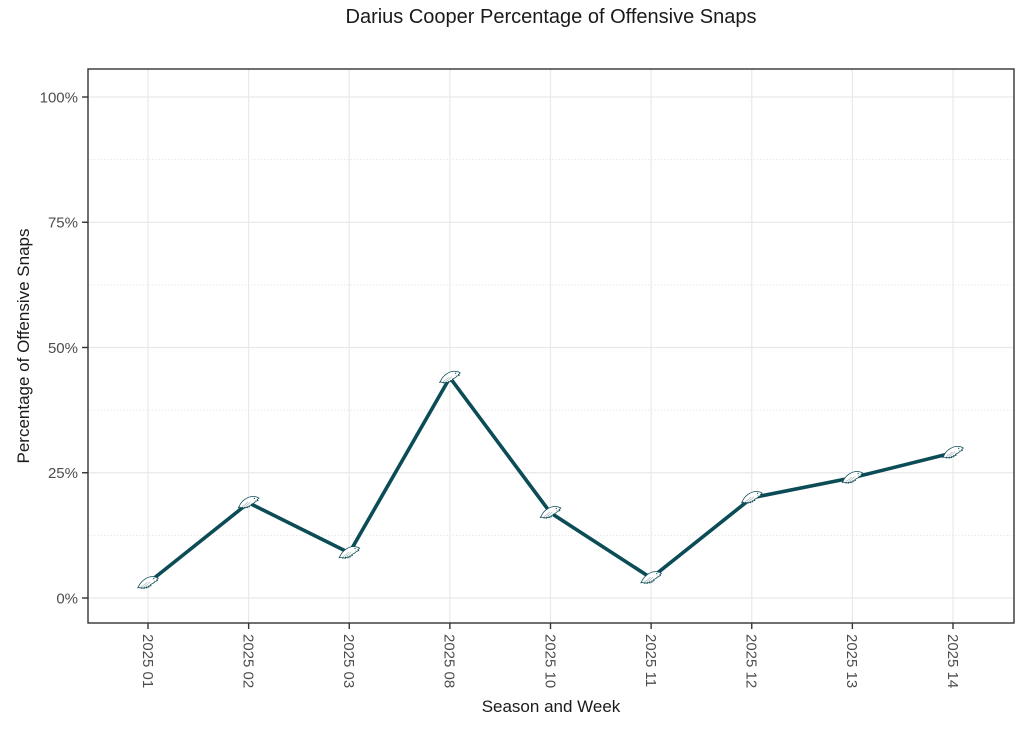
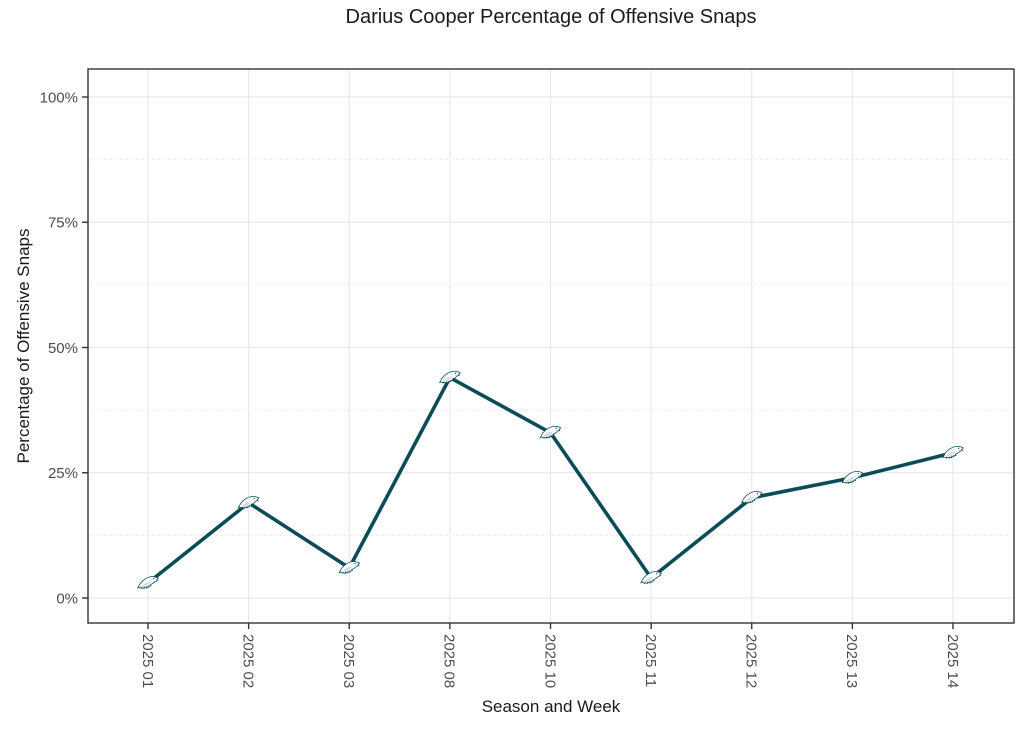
2025 03: 9% -> 6%
2025 10: 17% -> 33%
